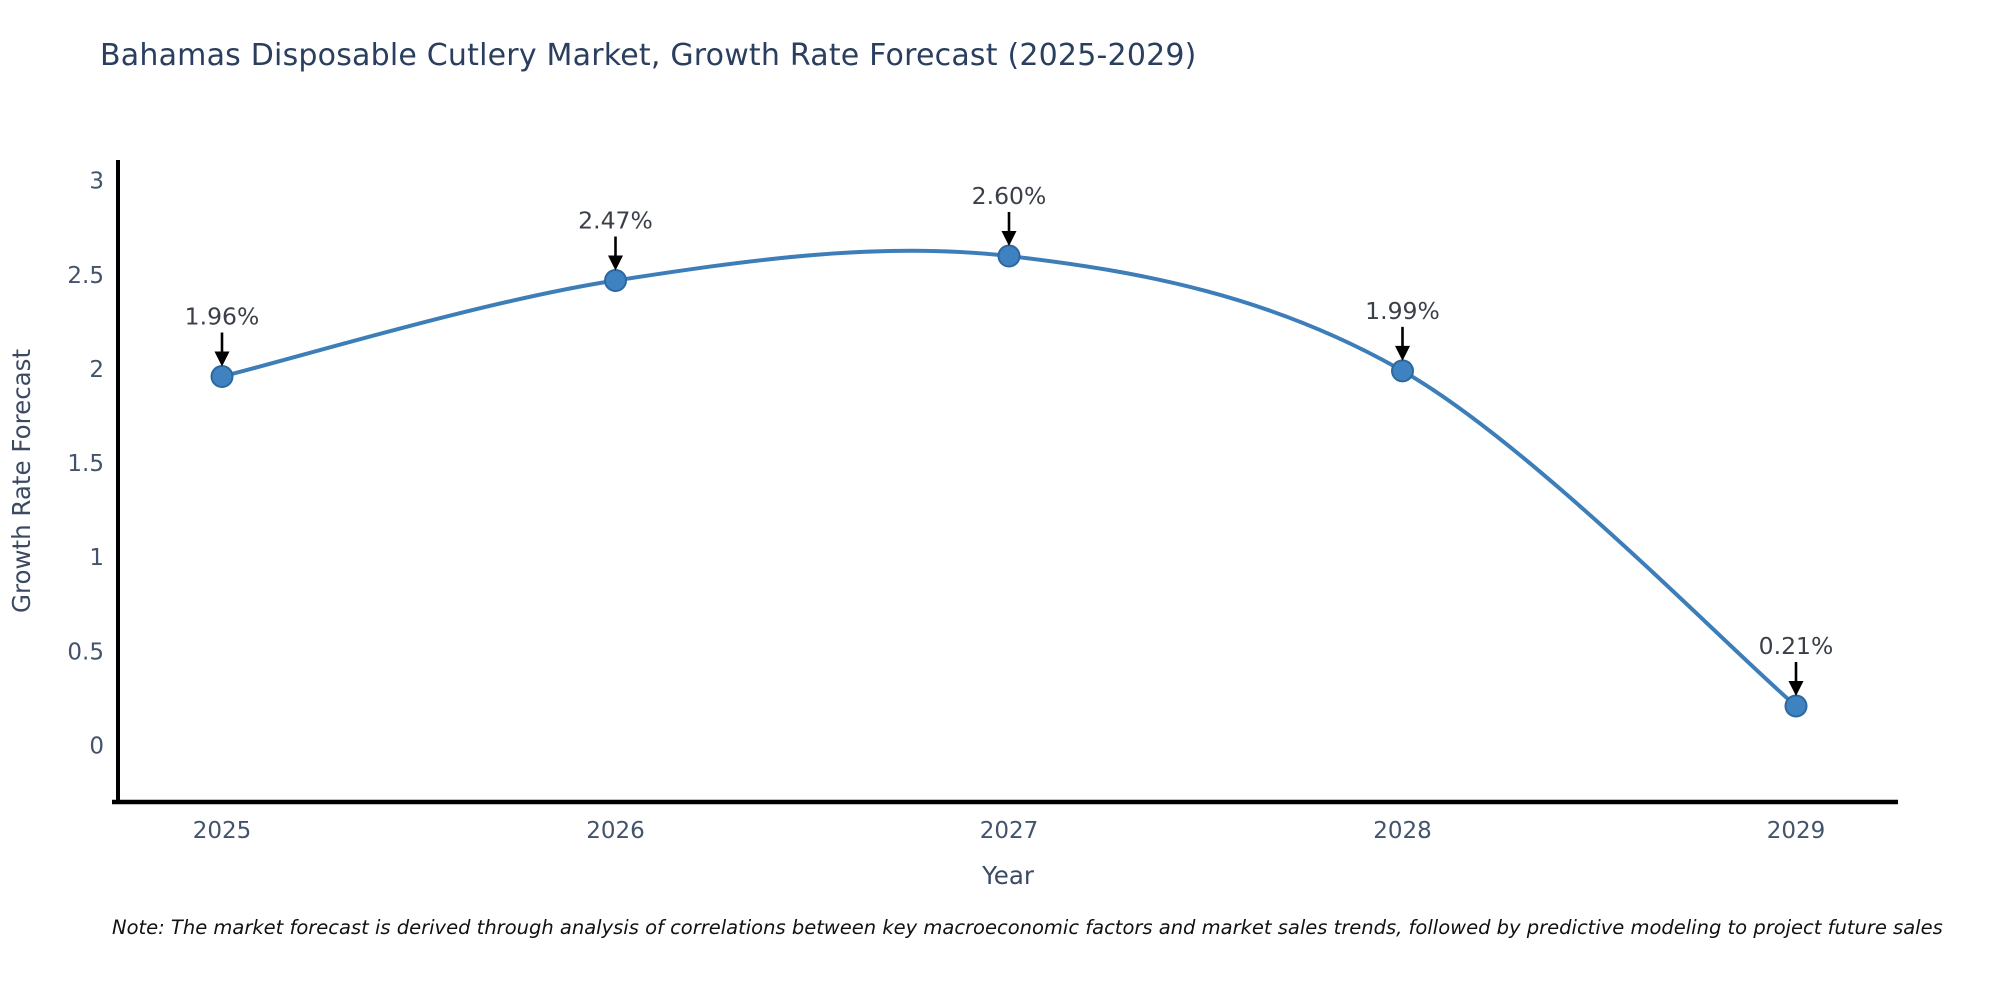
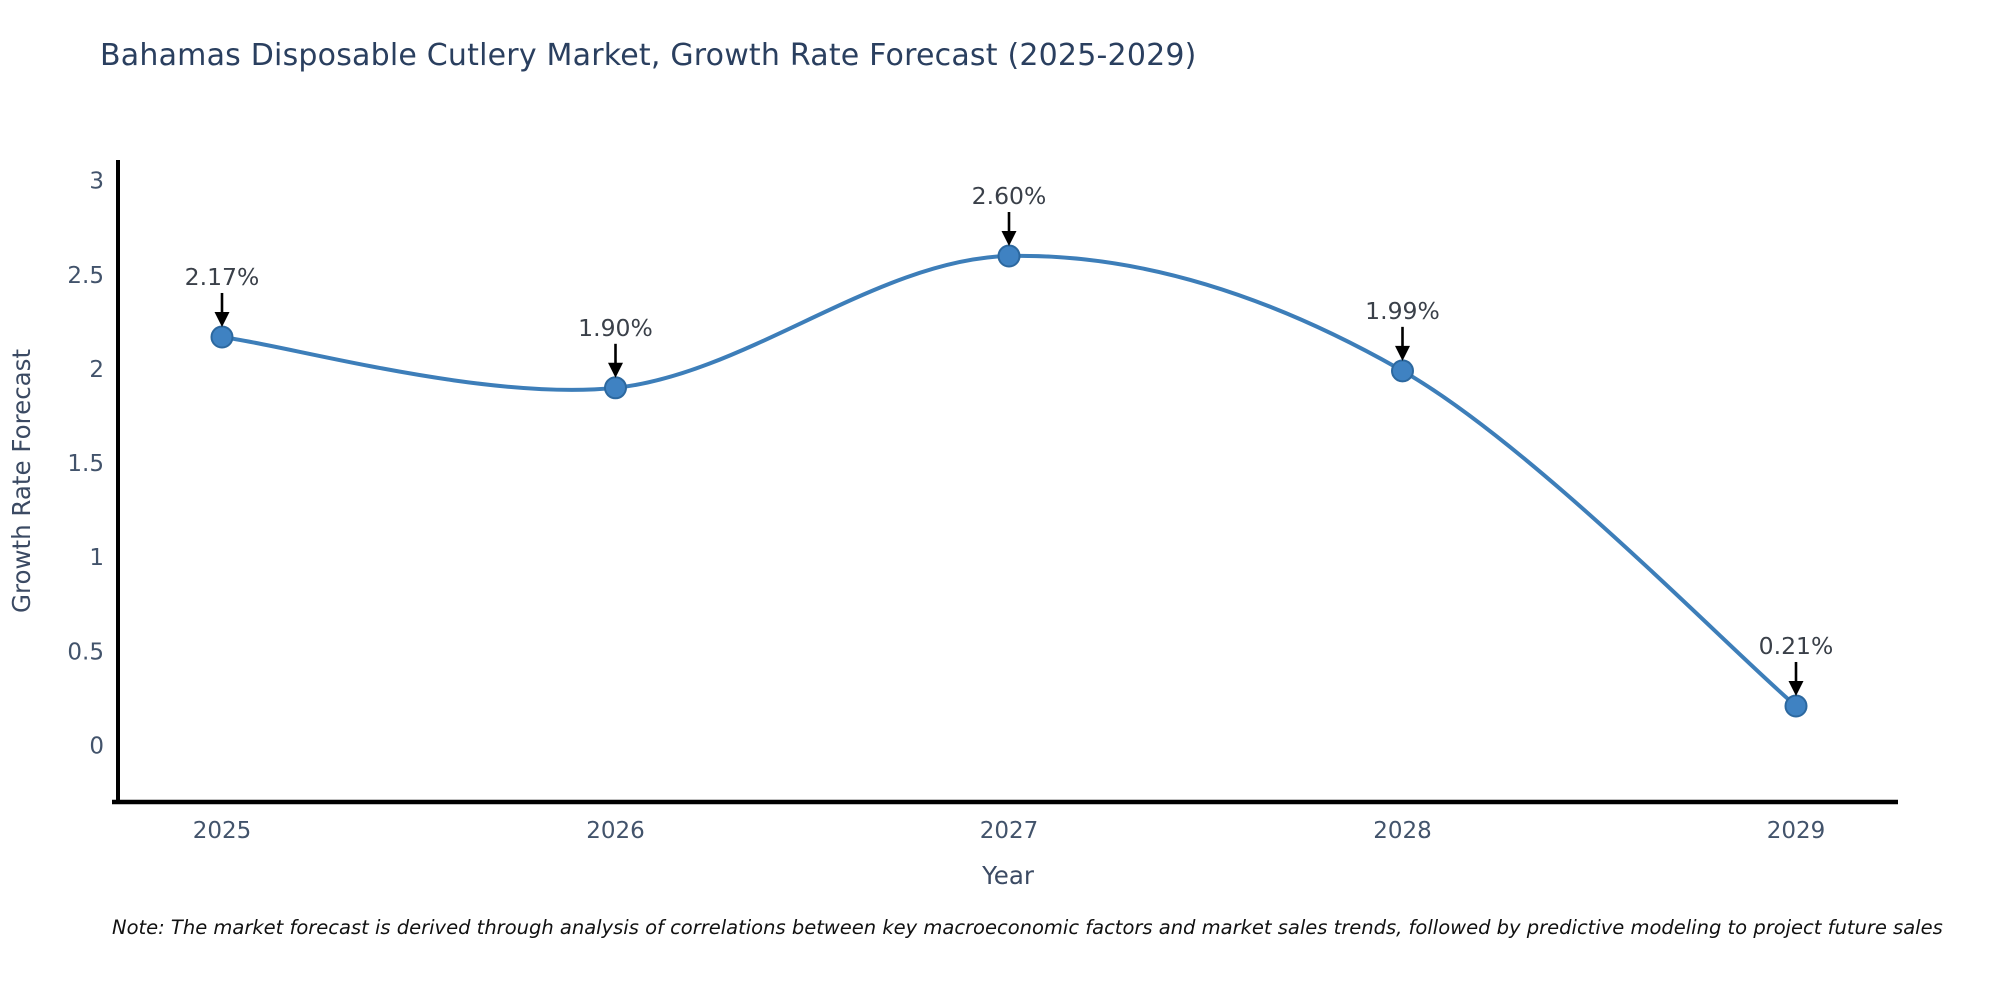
2025: 1.96% -> 2.17%
2026: 2.47% -> 1.90%
